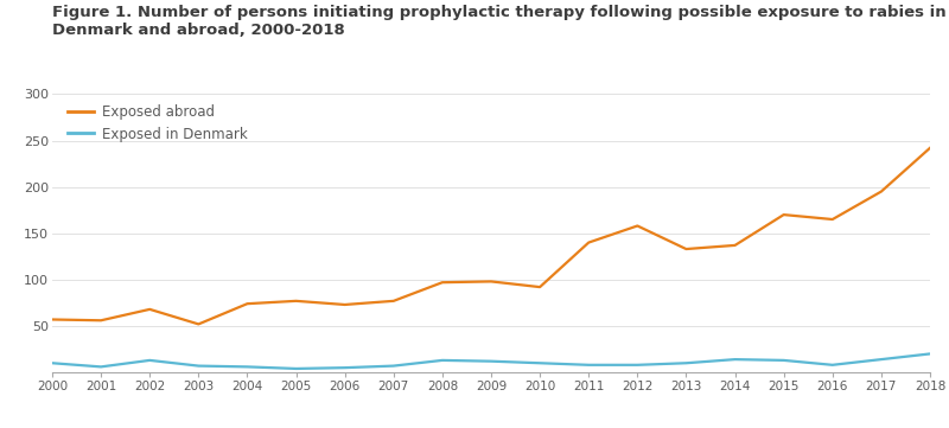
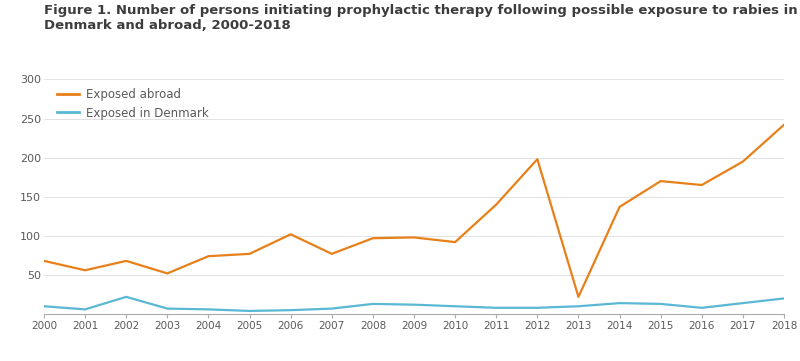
Exposed abroad/2000: 57 -> 68
Exposed in Denmark/2002: 13 -> 22
Exposed abroad/2006: 73 -> 102
Exposed abroad/2012: 158 -> 198
Exposed abroad/2013: 133 -> 22
